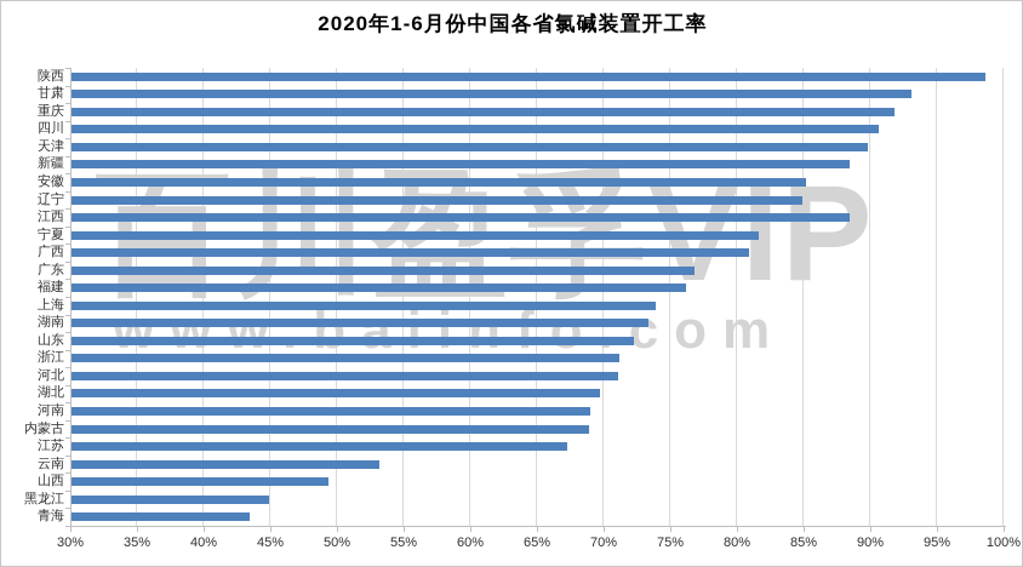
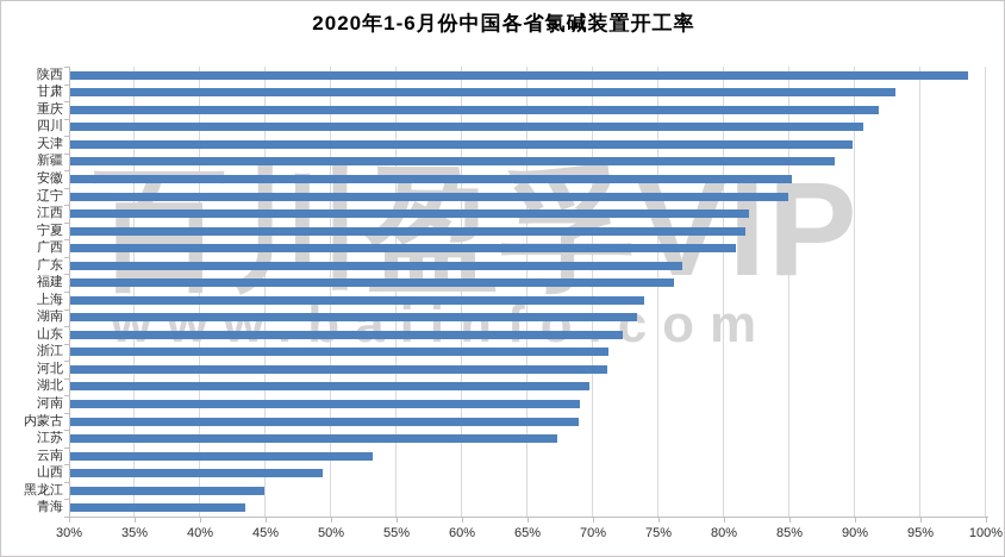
江西: 88.4% -> 81.8%
